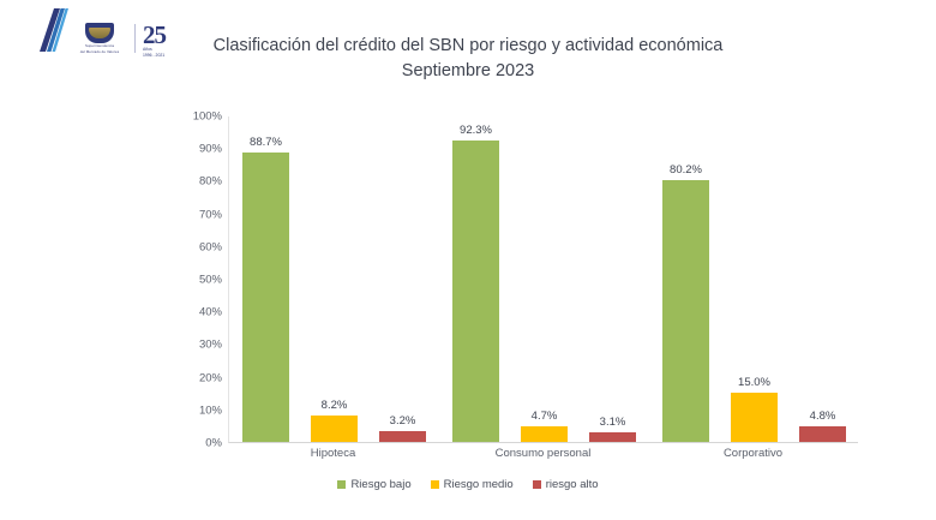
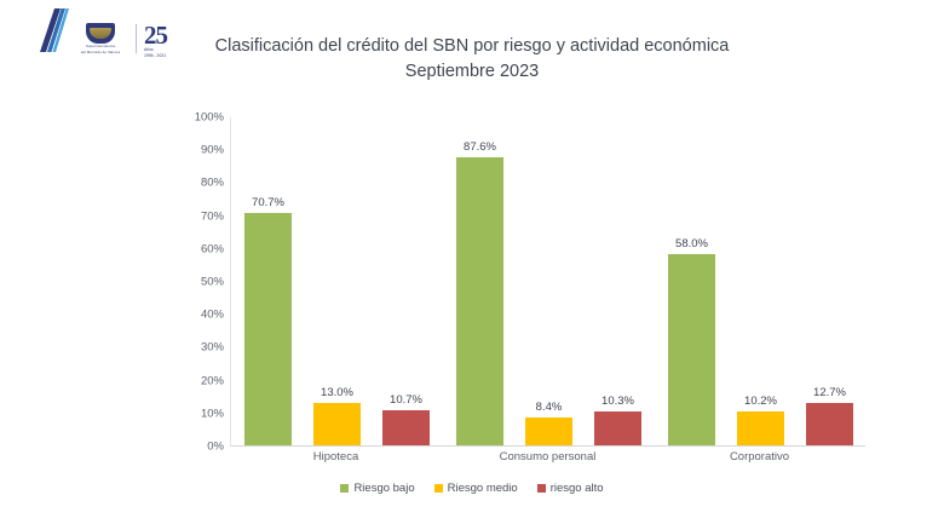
Riesgo bajo/Hipoteca: 88.7% -> 70.7%
Riesgo medio/Hipoteca: 8.2% -> 13.0%
riesgo alto/Hipoteca: 3.2% -> 10.7%
Riesgo bajo/Consumo personal: 92.3% -> 87.6%
Riesgo medio/Consumo personal: 4.7% -> 8.4%
riesgo alto/Consumo personal: 3.1% -> 10.3%
Riesgo bajo/Corporativo: 80.2% -> 58.0%
Riesgo medio/Corporativo: 15.0% -> 10.2%
riesgo alto/Corporativo: 4.8% -> 12.7%
